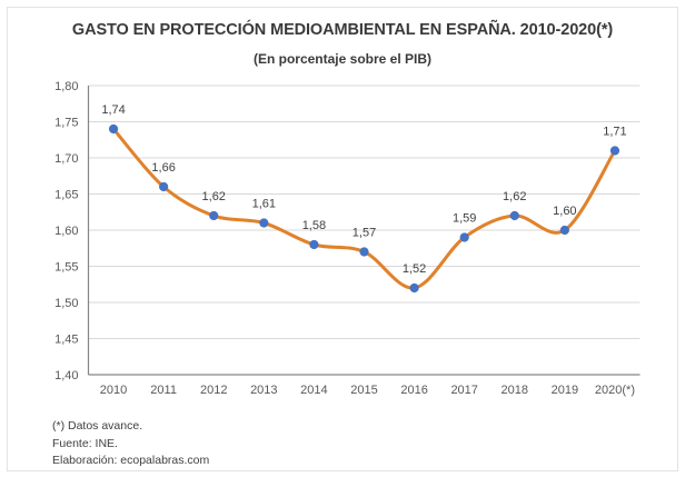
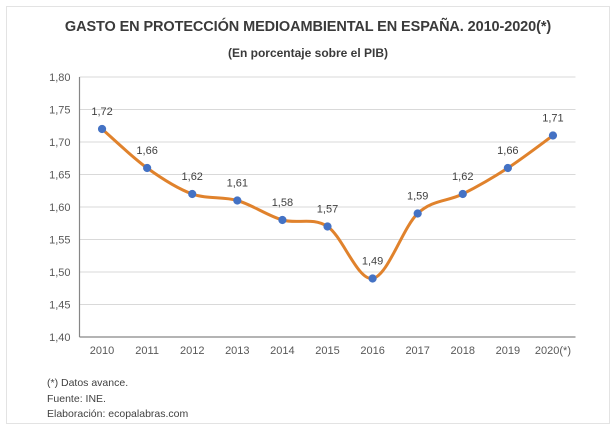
2010: 1,74 -> 1,72
2016: 1,52 -> 1,49
2019: 1,60 -> 1,66
